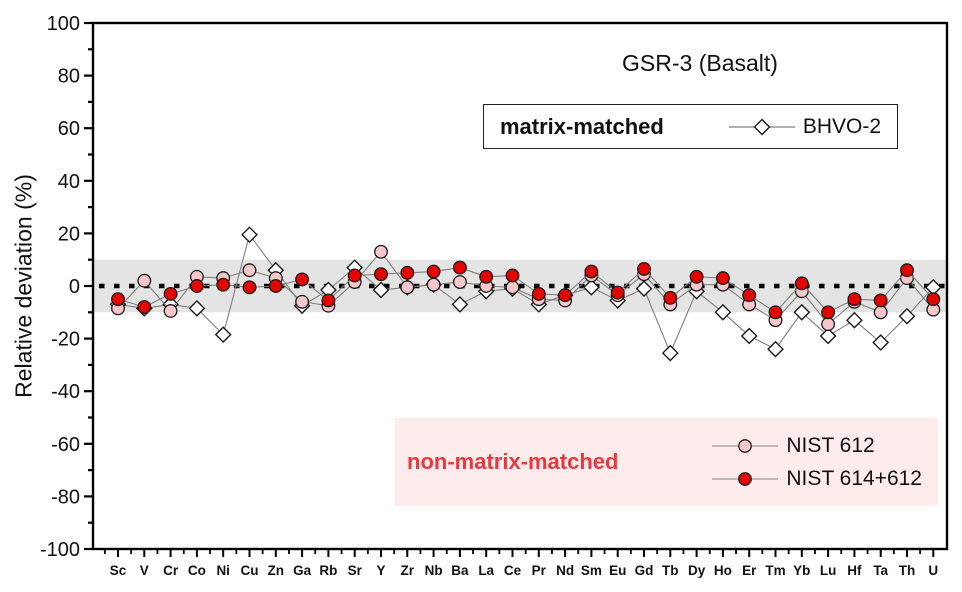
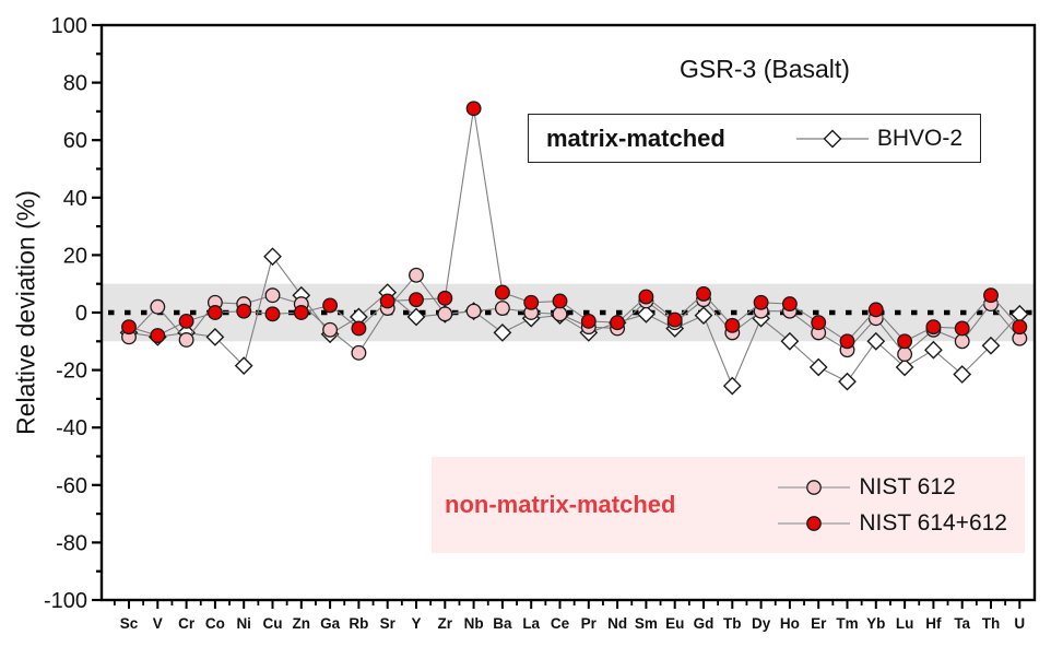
NIST 612/Rb: -8 -> -14
NIST 614+612/Nb: 6 -> 71
